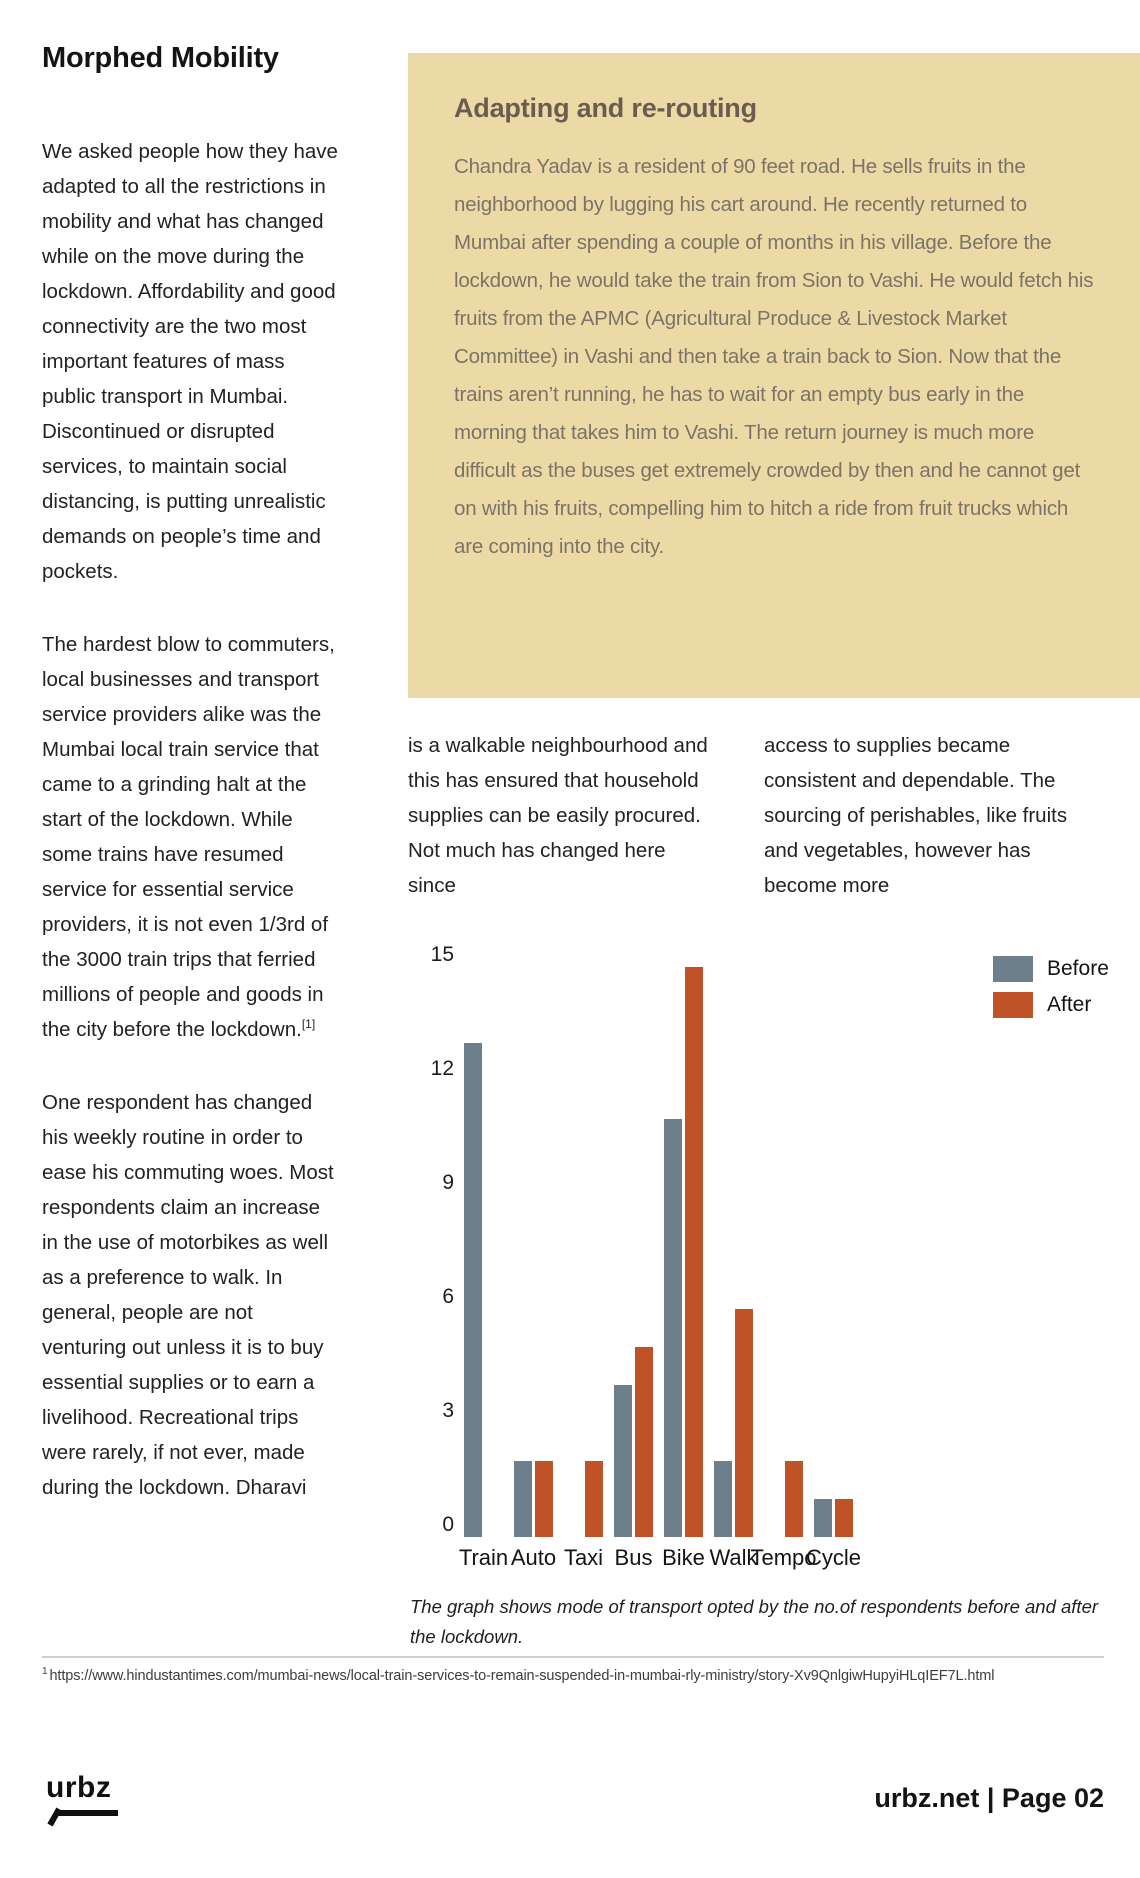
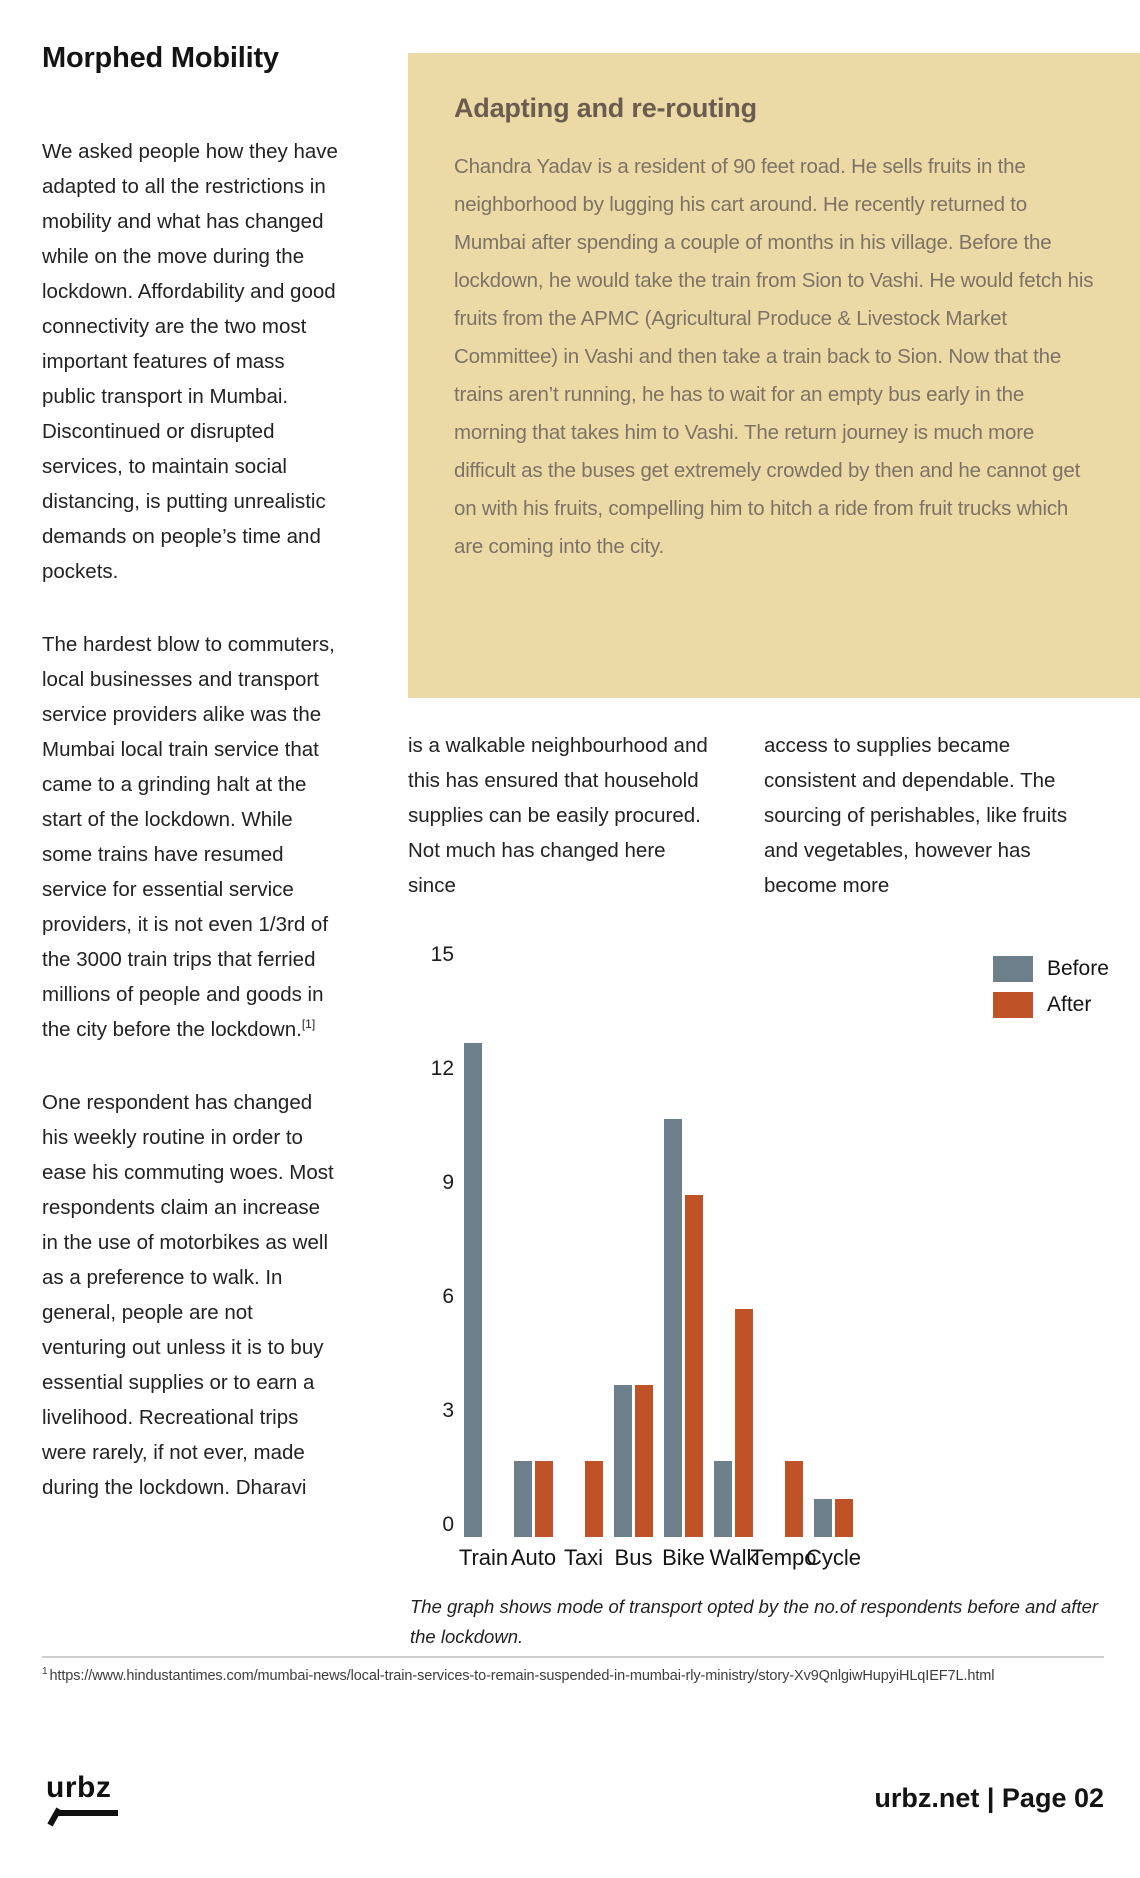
After/Bus: 5 -> 4
After/Bike: 15 -> 9
